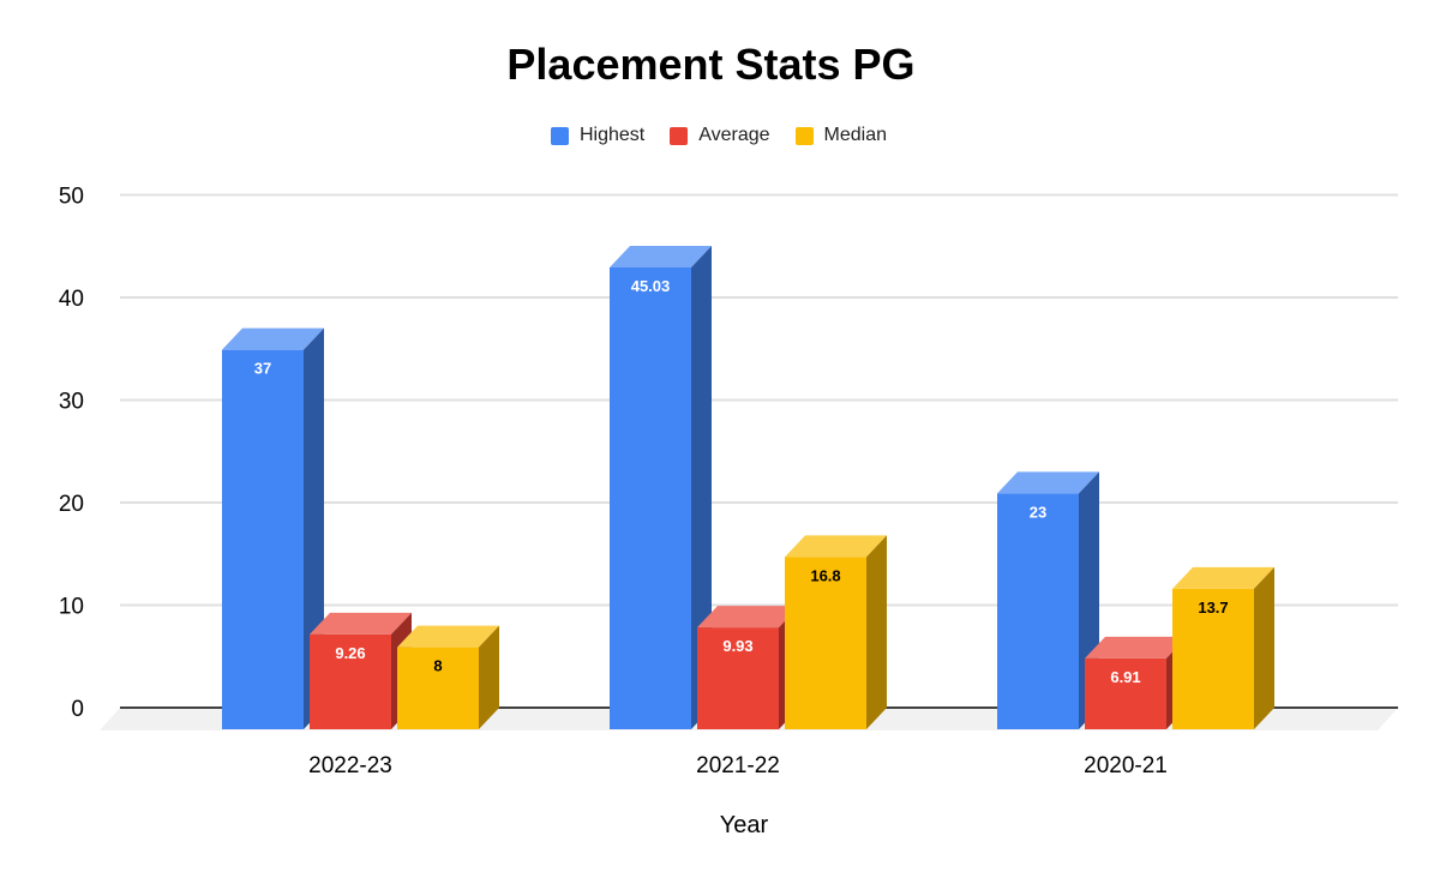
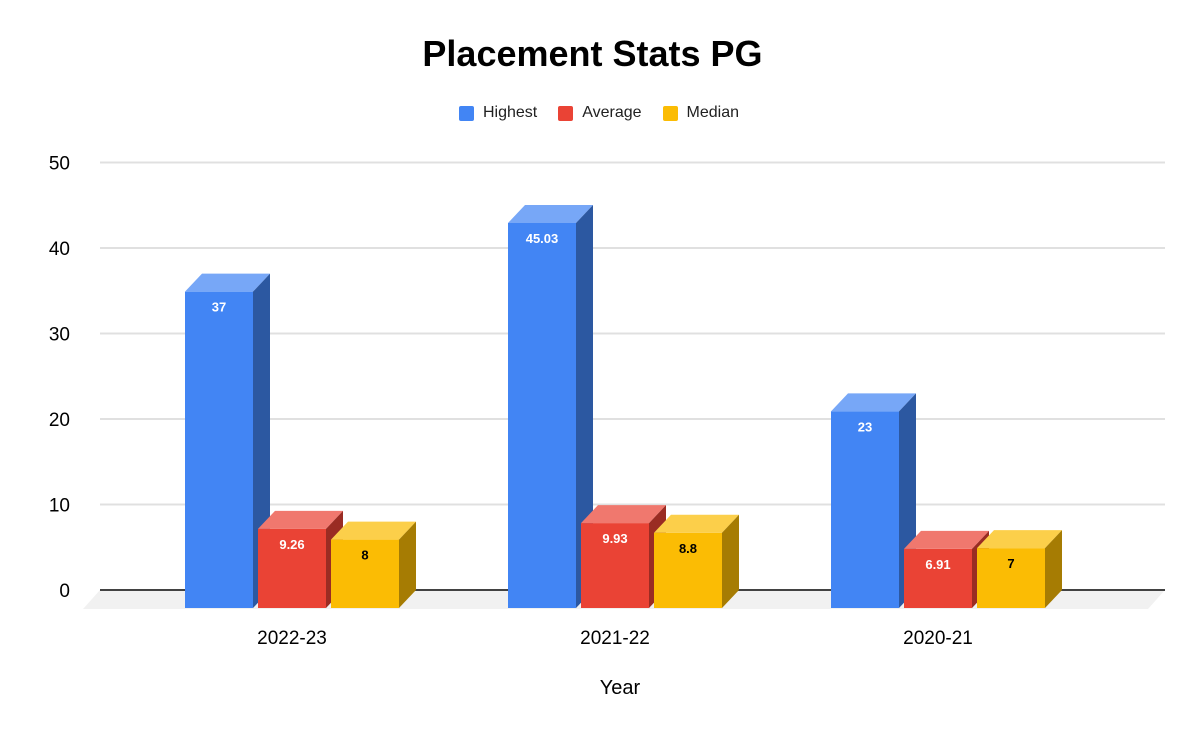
Median/2021-22: 16.8 -> 8.8
Median/2020-21: 13.7 -> 7
